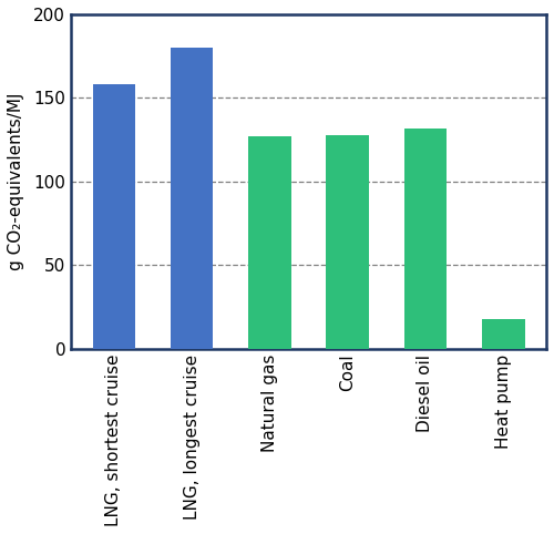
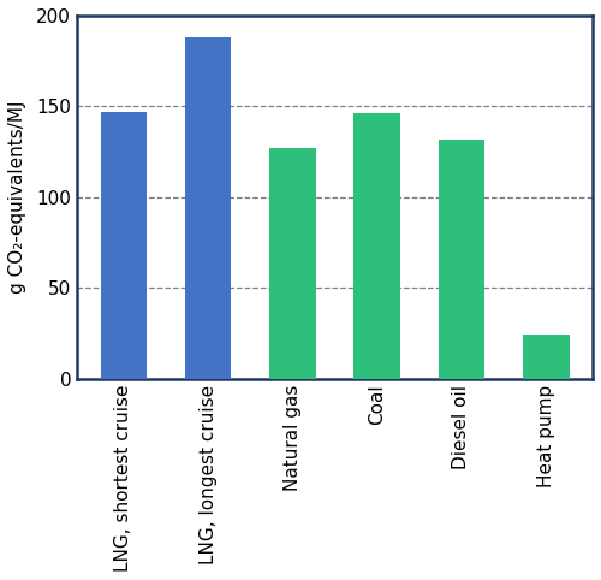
LNG, shortest cruise: 158 -> 147
LNG, longest cruise: 180 -> 188
Coal: 128 -> 146
Heat pump: 18 -> 24
